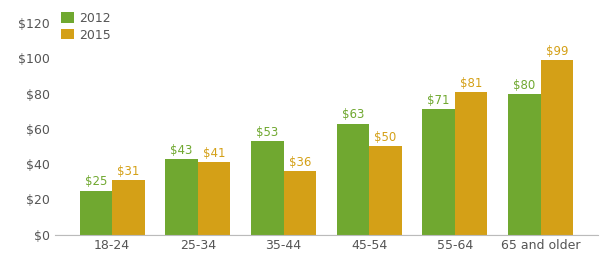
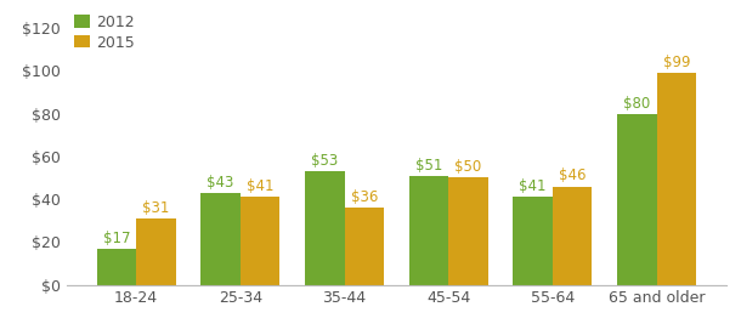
2012/18-24: $25 -> $17
2012/45-54: $63 -> $51
2012/55-64: $71 -> $41
2015/55-64: $81 -> $46
